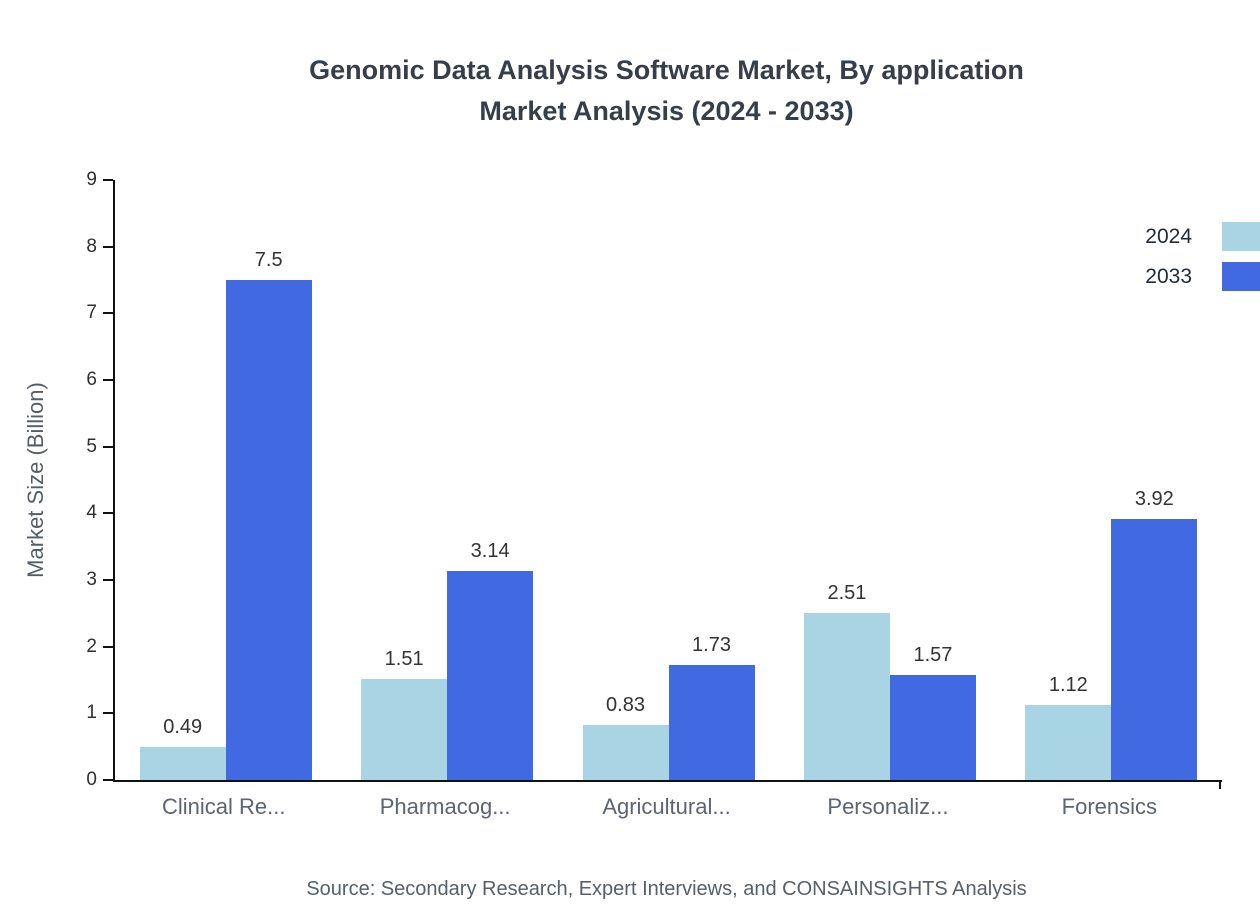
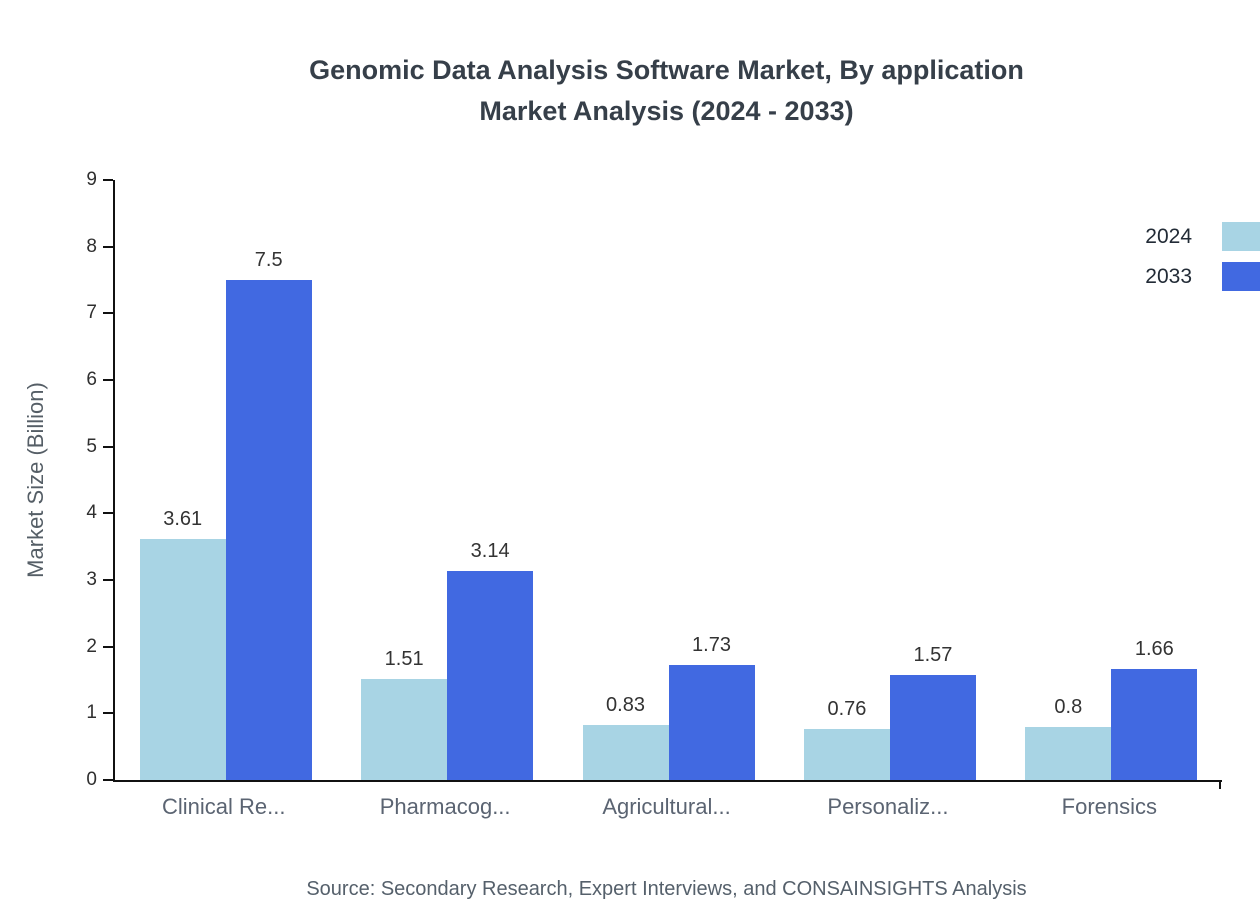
2024/Clinical Re...: 0.49 -> 3.61
2024/Personaliz...: 2.51 -> 0.76
2024/Forensics: 1.12 -> 0.8
2033/Forensics: 3.92 -> 1.66
